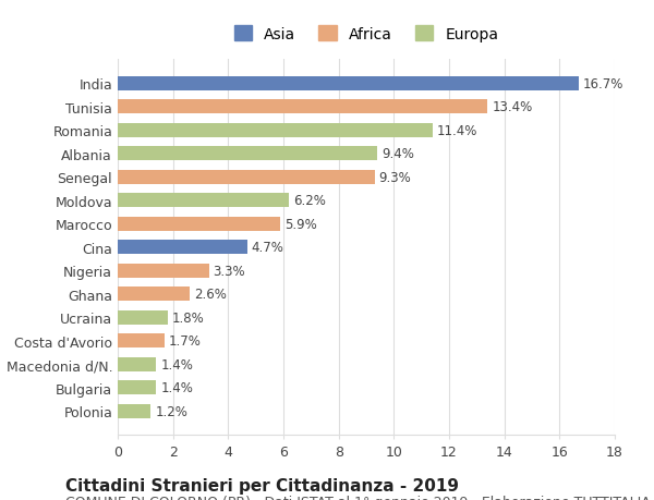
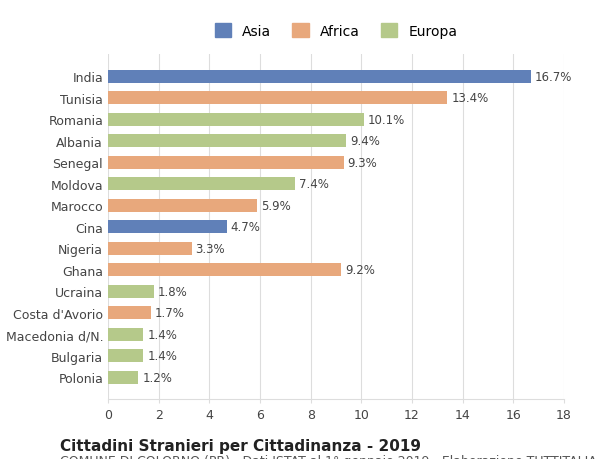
Romania: 11.4% -> 10.1%
Moldova: 6.2% -> 7.4%
Ghana: 2.6% -> 9.2%
